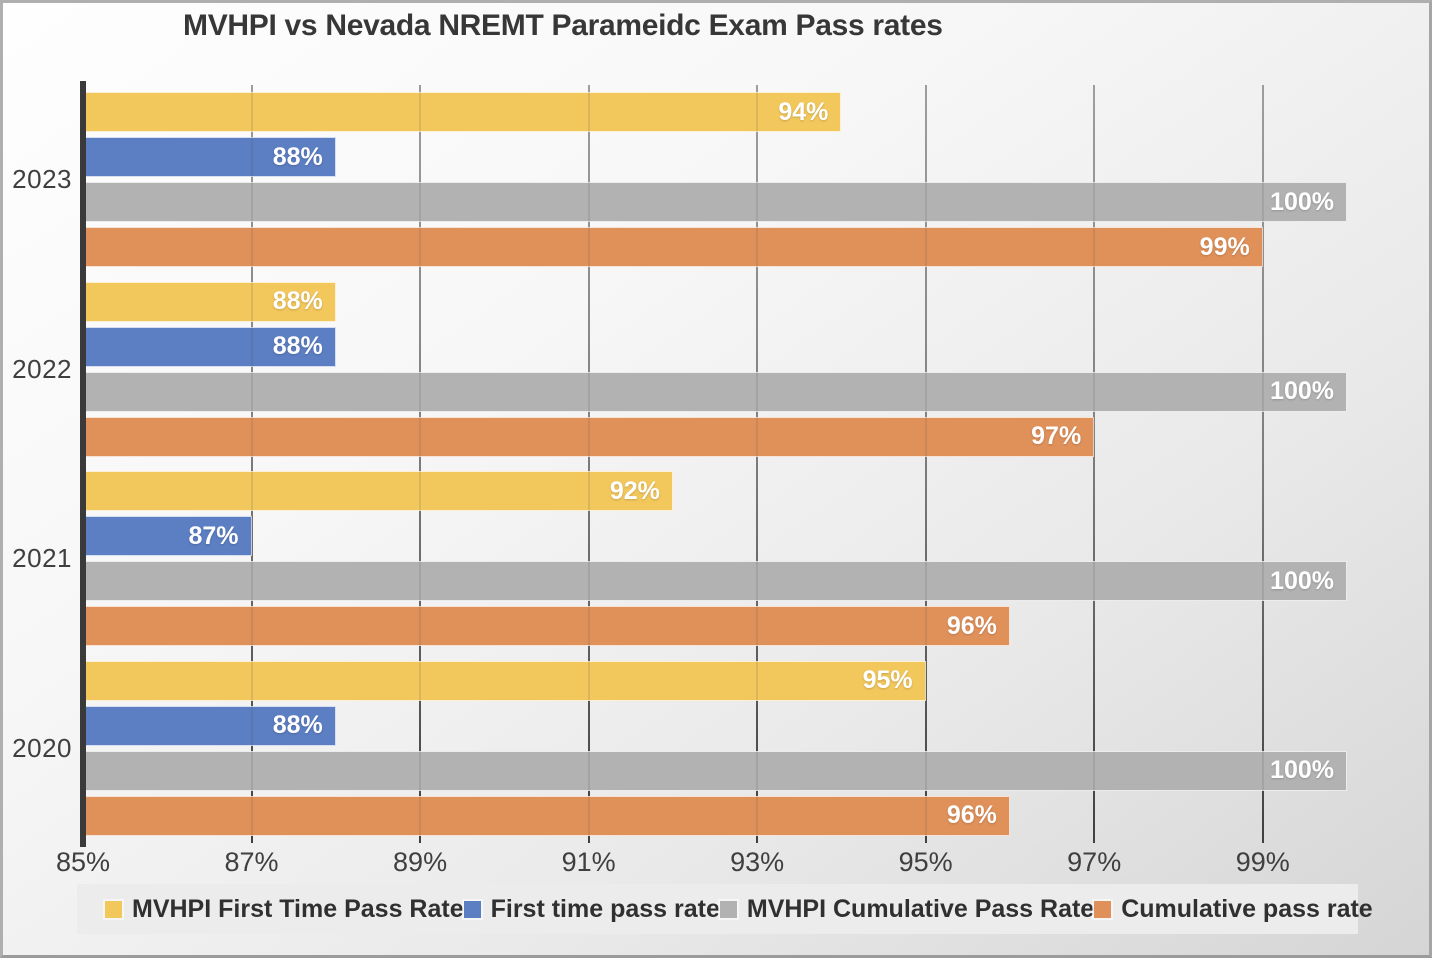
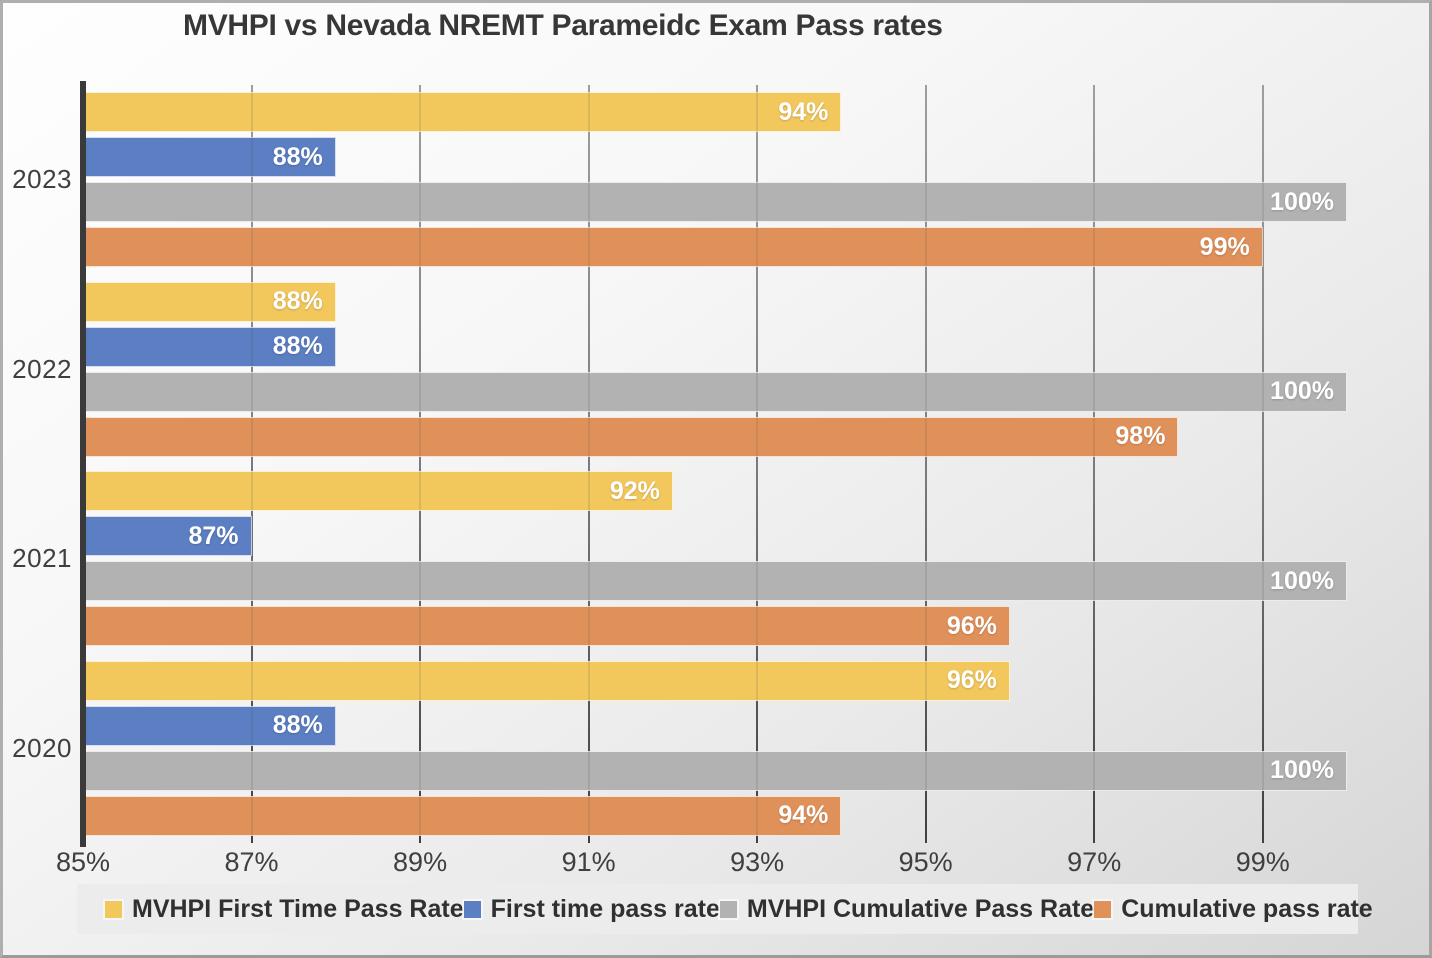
Cumulative pass rate/2022: 97% -> 98%
MVHPI First Time Pass Rate/2020: 95% -> 96%
Cumulative pass rate/2020: 96% -> 94%
